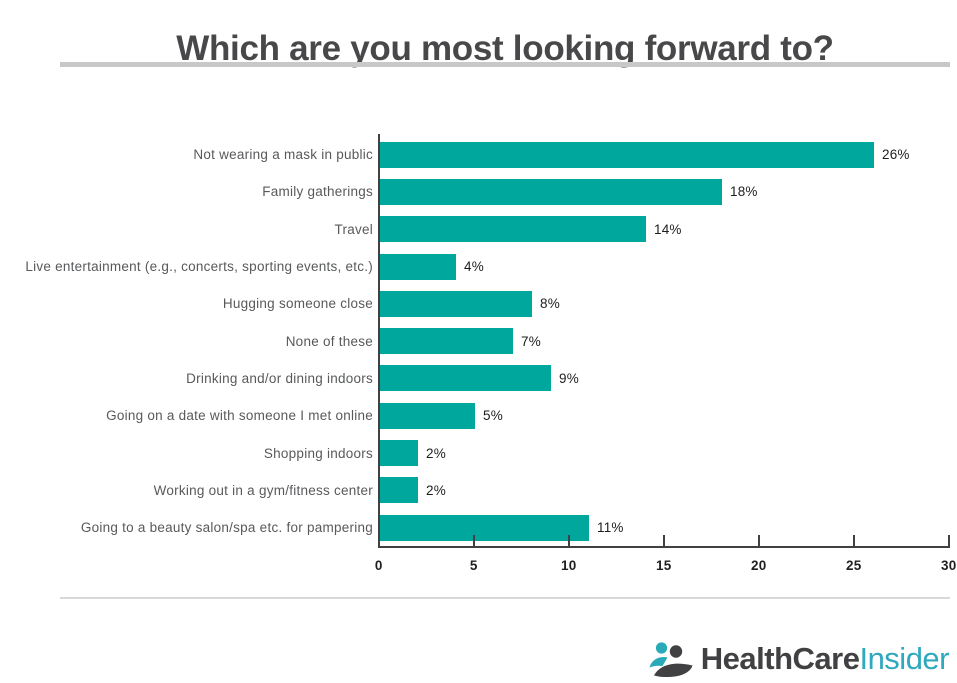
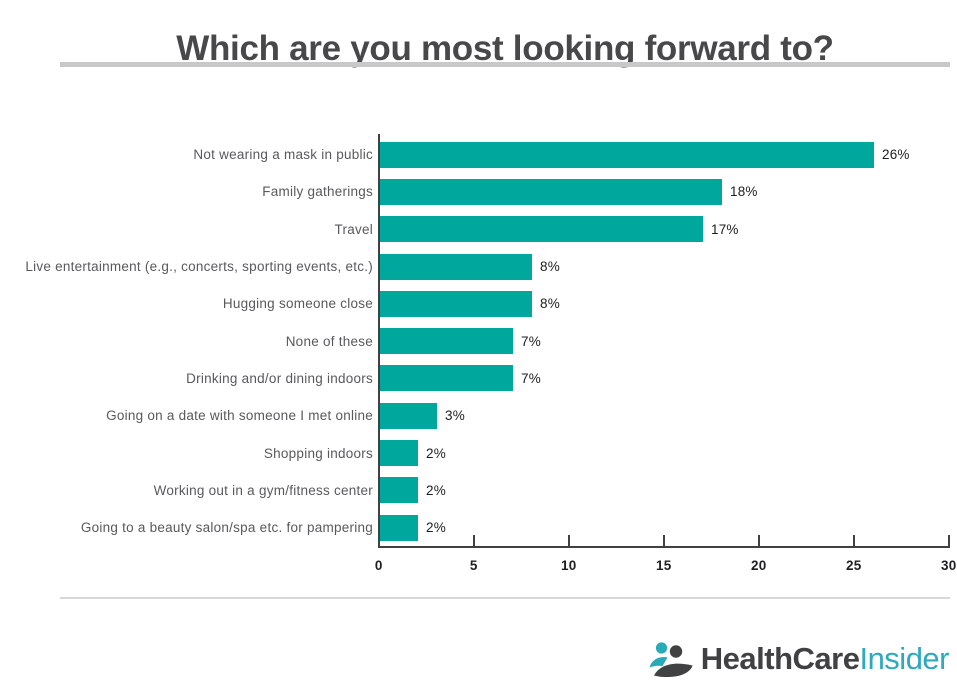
Travel: 14% -> 17%
Live entertainment (e.g., concerts, sporting events, etc.): 4% -> 8%
Drinking and/or dining indoors: 9% -> 7%
Going on a date with someone I met online: 5% -> 3%
Going to a beauty salon/spa etc. for pampering: 11% -> 2%
